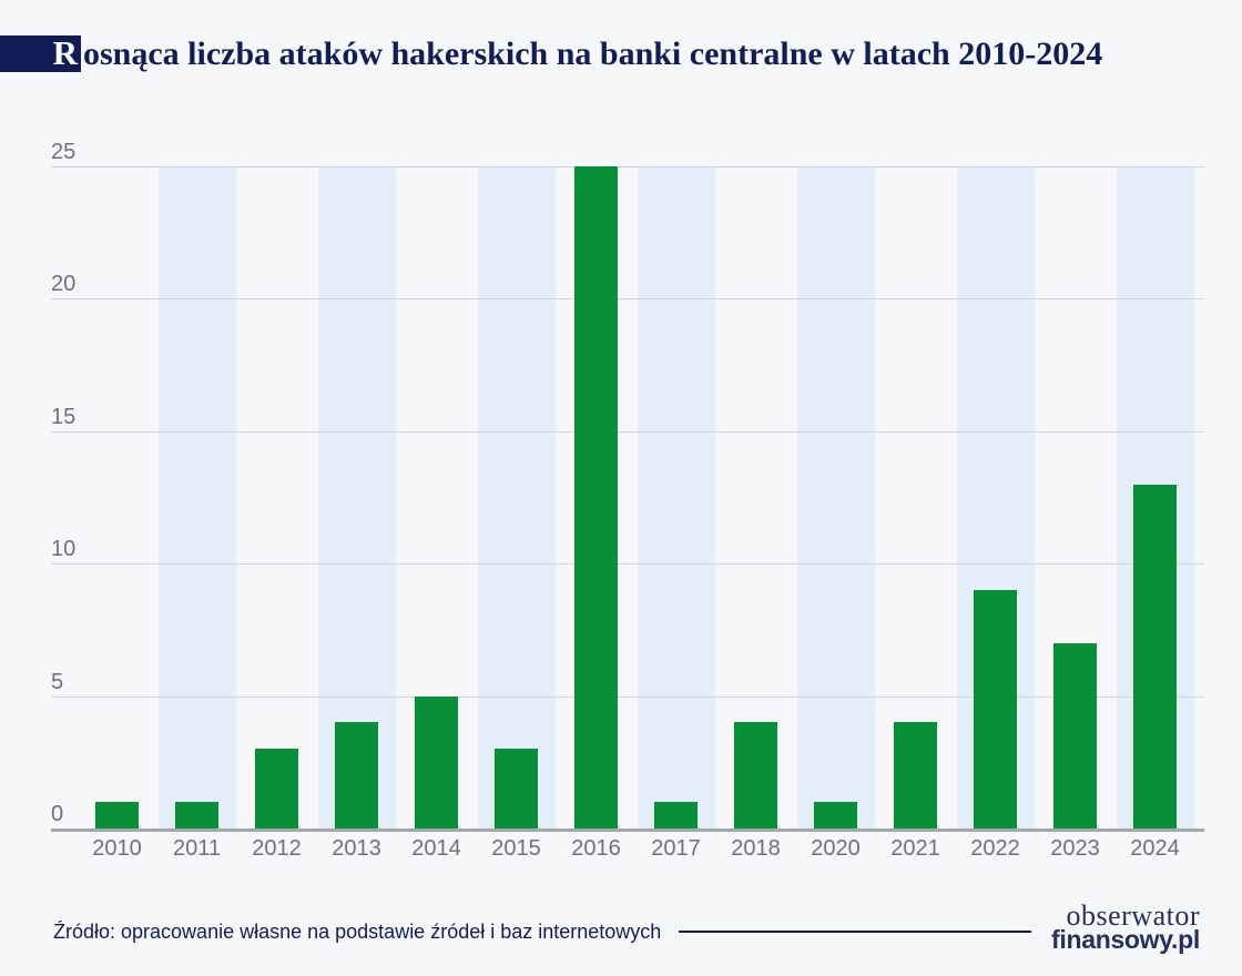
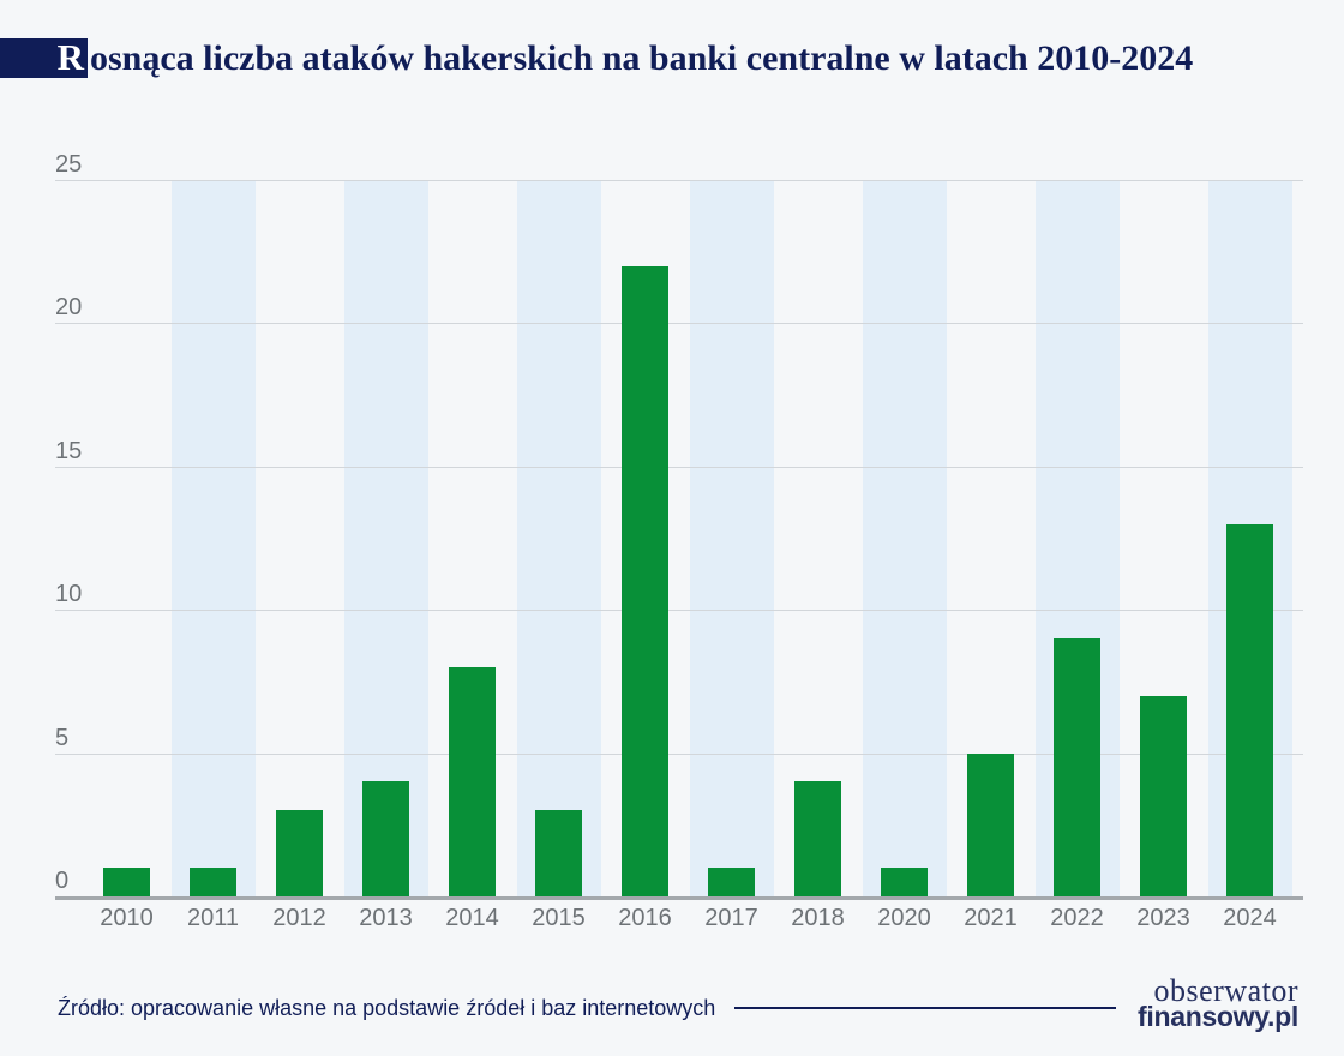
2014: 5 -> 8
2016: 25 -> 22
2021: 4 -> 5
